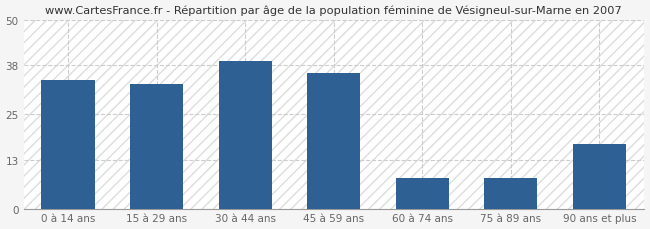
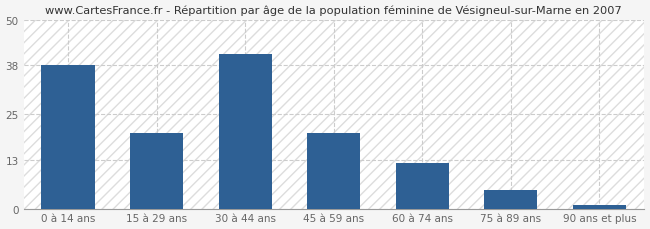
0 à 14 ans: 34 -> 38
15 à 29 ans: 33 -> 20
30 à 44 ans: 39 -> 41
45 à 59 ans: 36 -> 20
60 à 74 ans: 8 -> 12
75 à 89 ans: 8 -> 5
90 ans et plus: 17 -> 1
